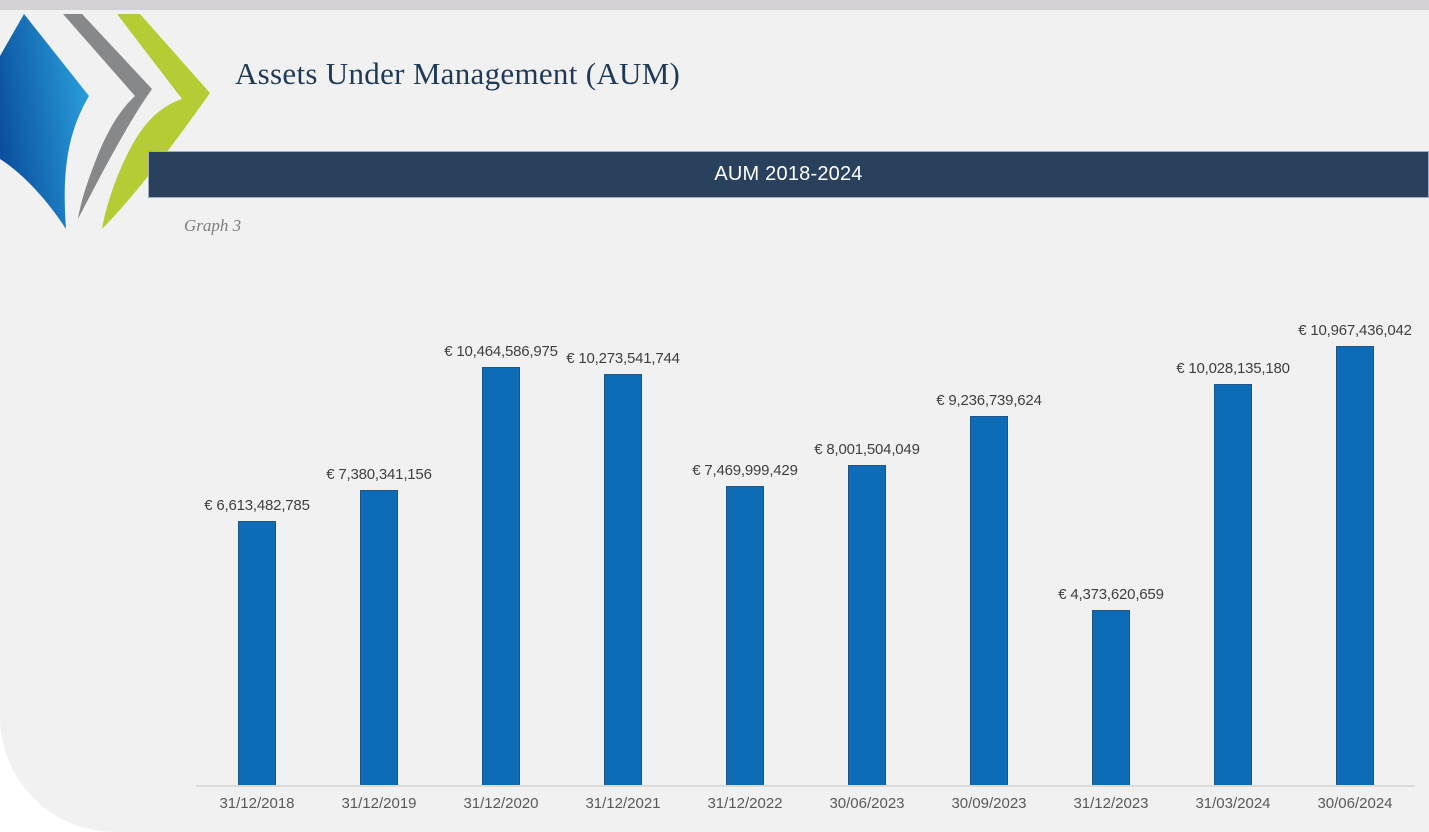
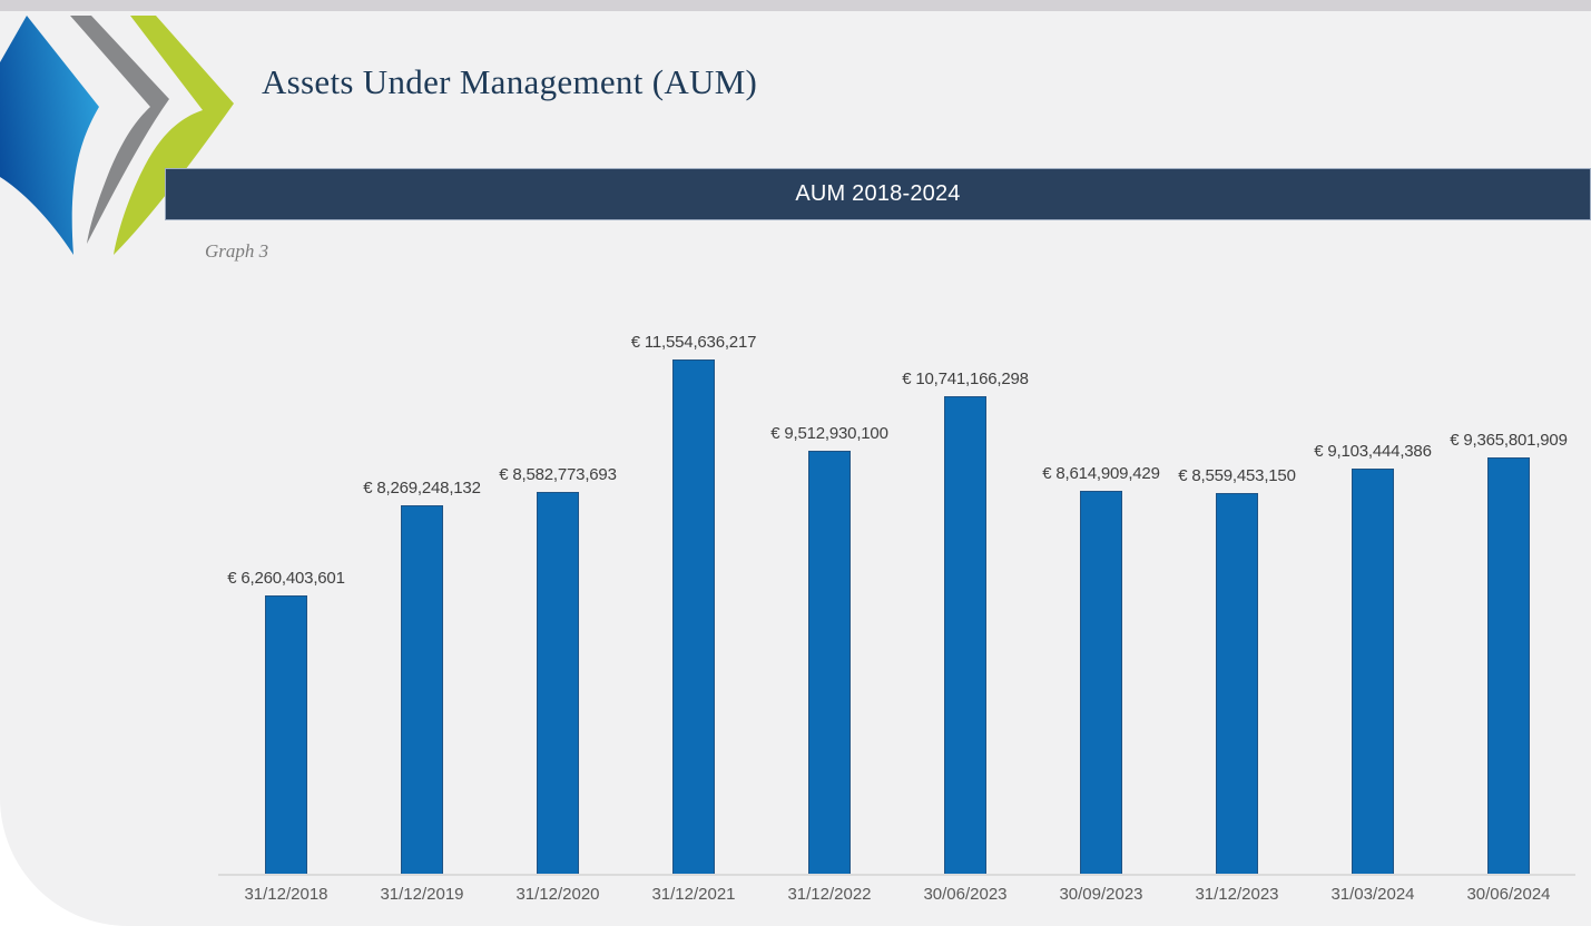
31/12/2018: 6,613,482,785 -> 6,260,403,601
31/12/2019: 7,380,341,156 -> 8,269,248,132
31/12/2020: 10,464,586,975 -> 8,582,773,693
31/12/2021: 10,273,541,744 -> 11,554,636,217
31/12/2022: 7,469,999,429 -> 9,512,930,100
30/06/2023: 8,001,504,049 -> 10,741,166,298
30/09/2023: 9,236,739,624 -> 8,614,909,429
31/12/2023: 4,373,620,659 -> 8,559,453,150
31/03/2024: 10,028,135,180 -> 9,103,444,386
30/06/2024: 10,967,436,042 -> 9,365,801,909
